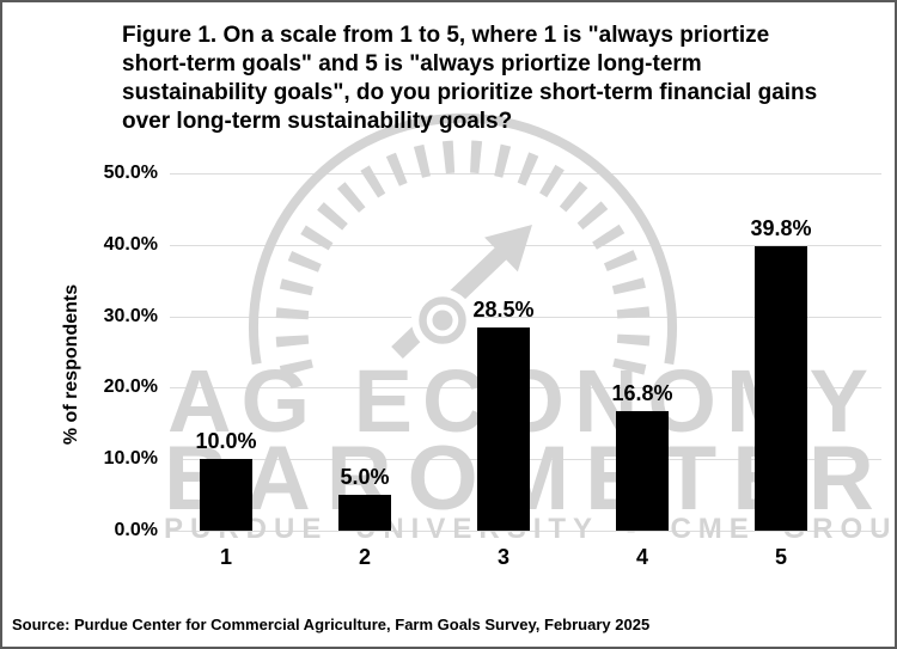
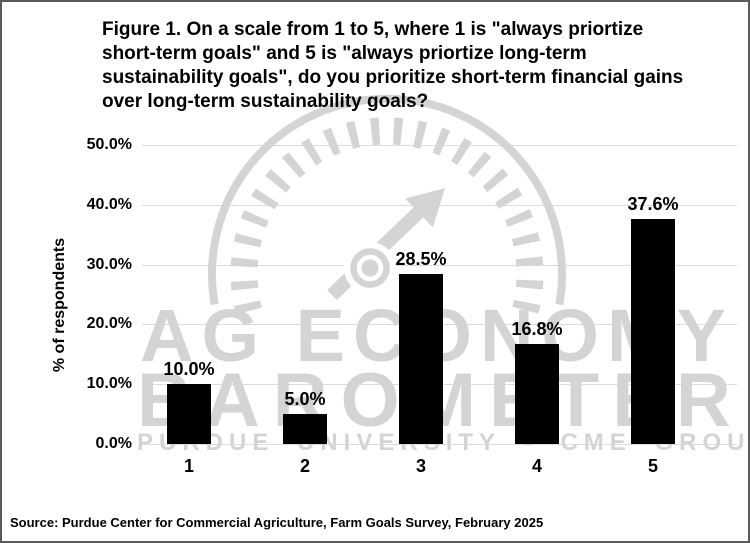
5: 39.8% -> 37.6%
